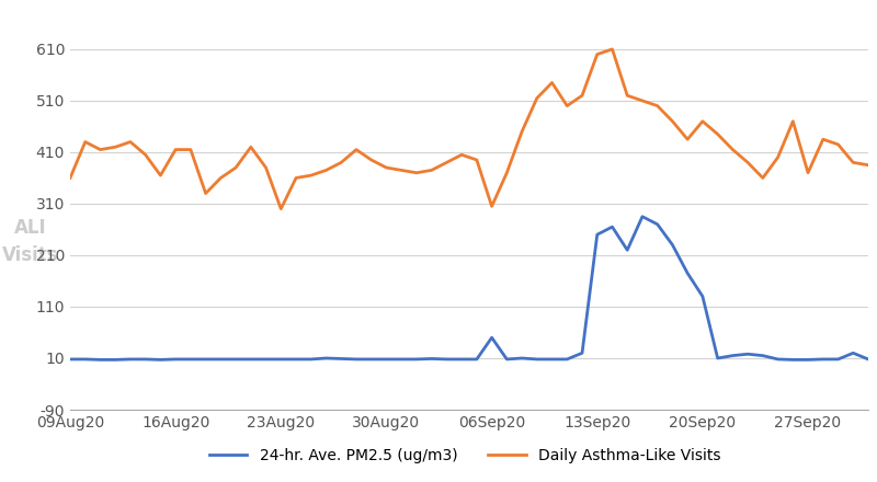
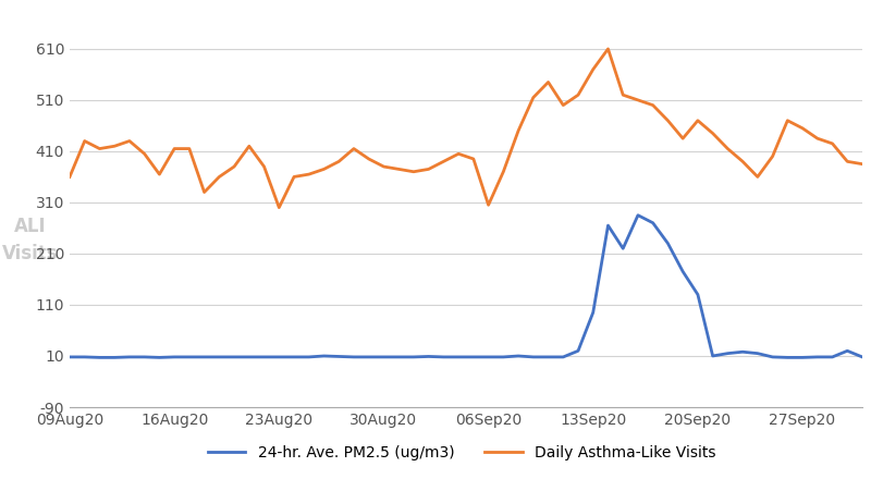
24-hr. Ave. PM2.5 (ug/m3)/06Sep20: 50 -> 8
24-hr. Ave. PM2.5 (ug/m3)/13Sep20: 250 -> 95
Daily Asthma-Like Visits/13Sep20: 600 -> 570
Daily Asthma-Like Visits/27Sep20: 370 -> 455
